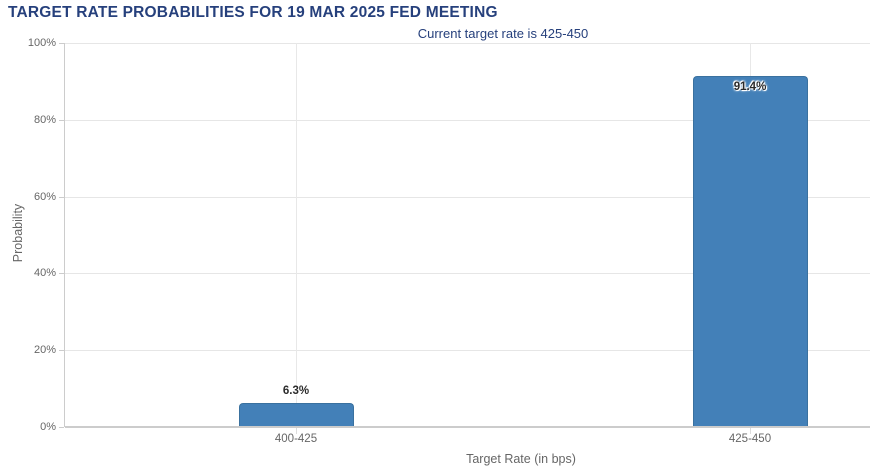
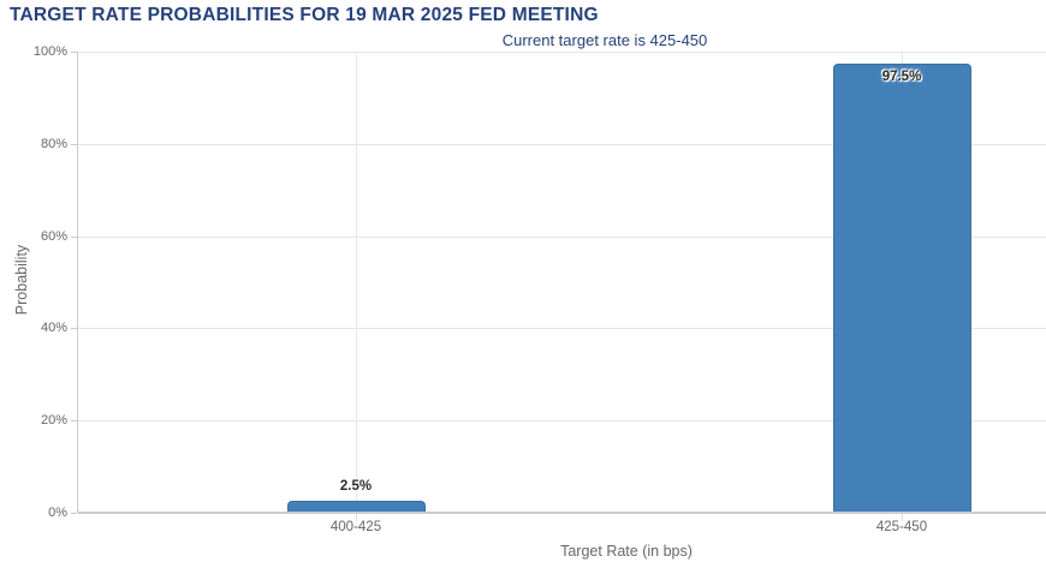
400-425: 6.3% -> 2.5%
425-450: 91.4% -> 97.5%
